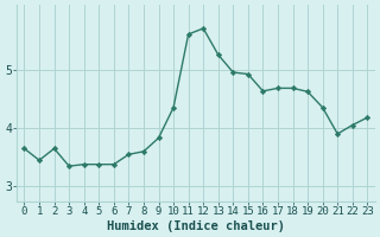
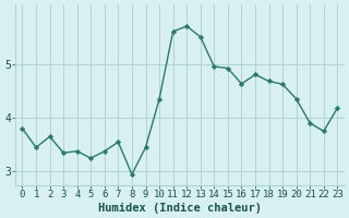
0: 3.65 -> 3.80
5: 3.38 -> 3.25
8: 3.60 -> 2.95
9: 3.83 -> 3.45
13: 5.25 -> 5.50
17: 4.68 -> 4.80
22: 4.05 -> 3.75
